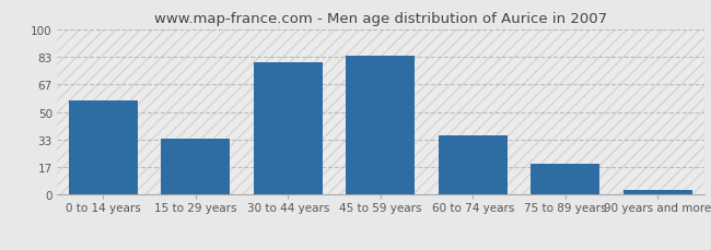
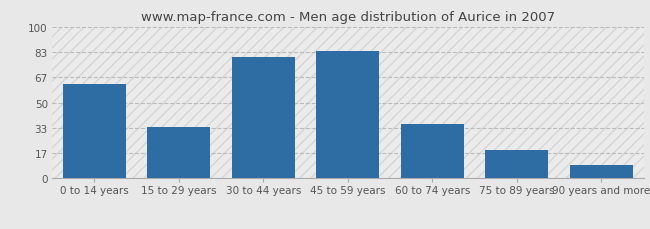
0 to 14 years: 57 -> 62
90 years and more: 3 -> 9
